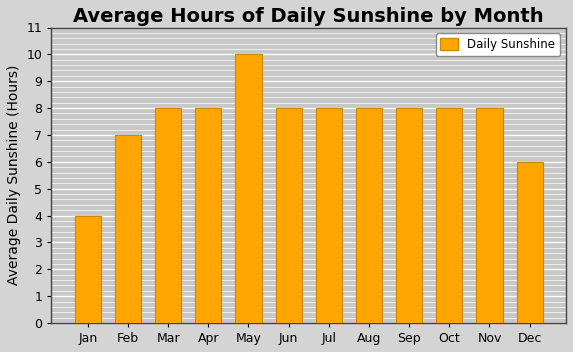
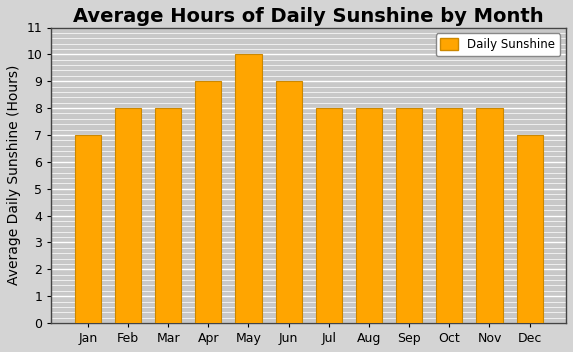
Jan: 4 -> 7
Feb: 7 -> 8
Apr: 8 -> 9
Jun: 8 -> 9
Dec: 6 -> 7
